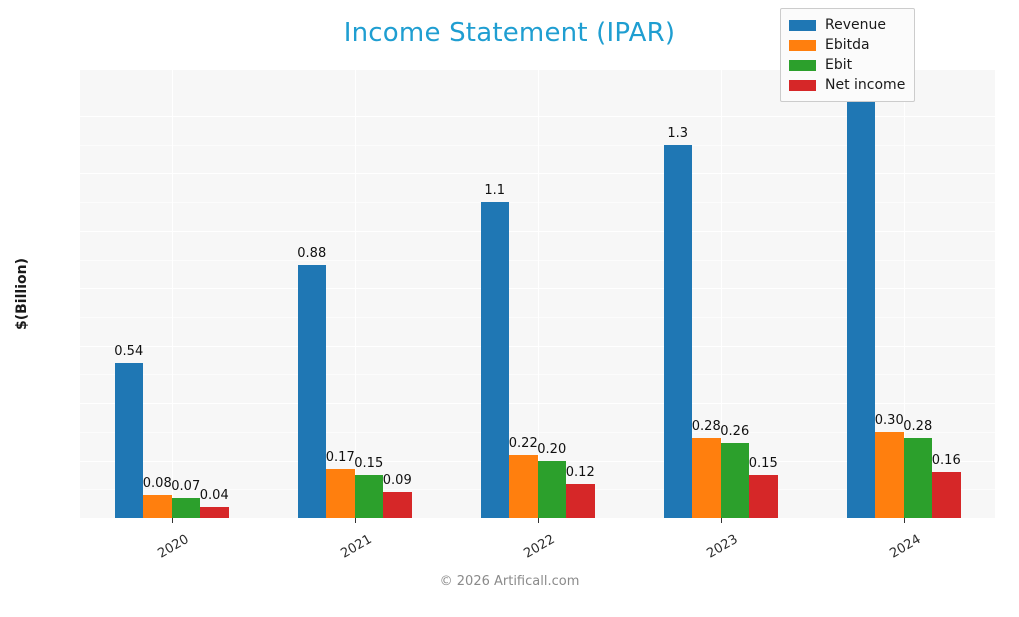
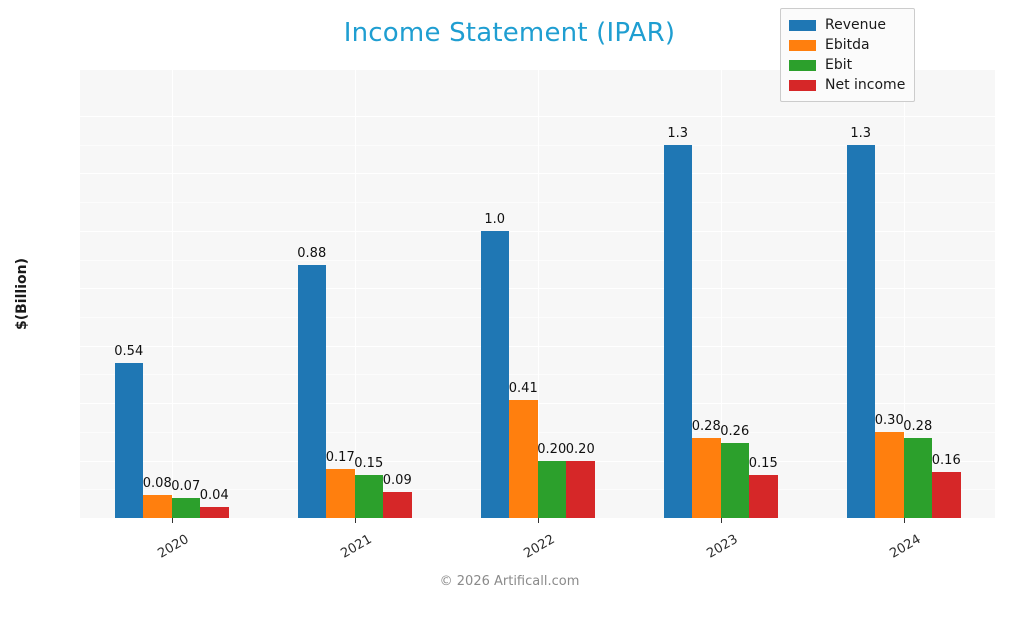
Revenue/2022: 1.1 -> 1.0
Ebitda/2022: 0.22 -> 0.41
Net income/2022: 0.12 -> 0.20
Revenue/2024: 1.5 -> 1.3
